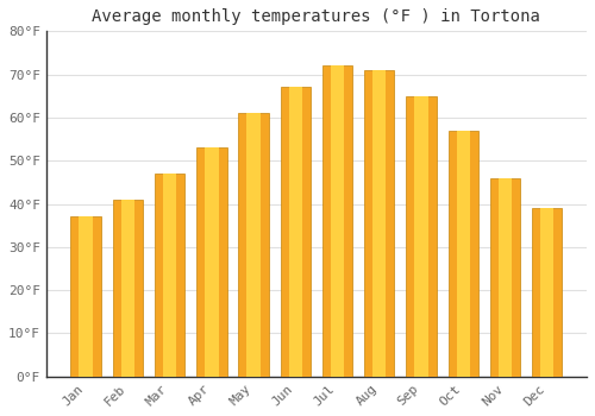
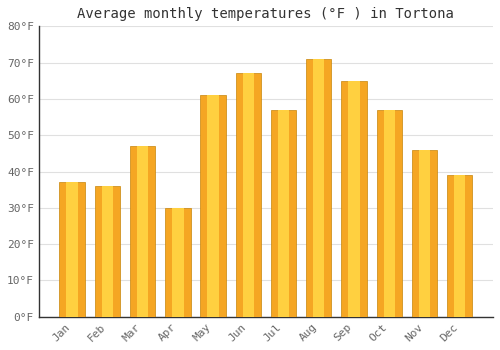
Feb: 41°F -> 36°F
Apr: 53°F -> 30°F
Jul: 72°F -> 57°F
